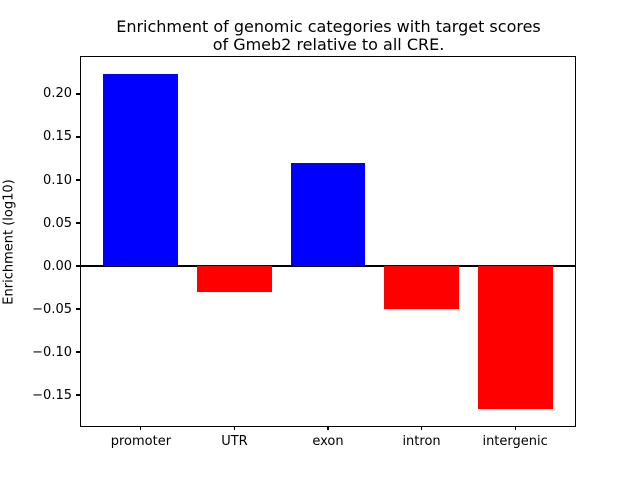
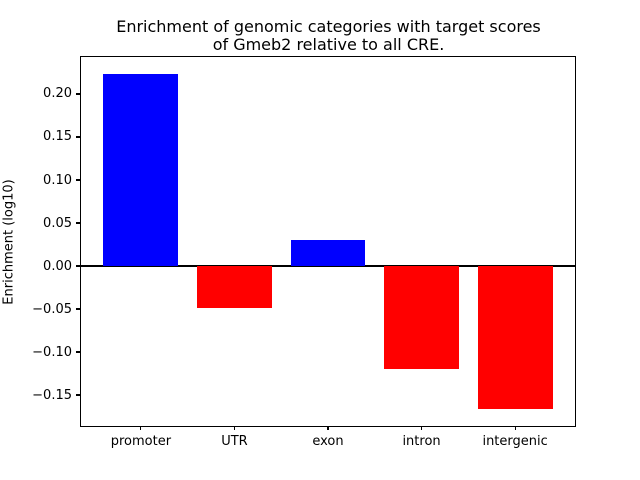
UTR: -0.03 -> -0.05
exon: 0.12 -> 0.03
intron: -0.05 -> -0.12
